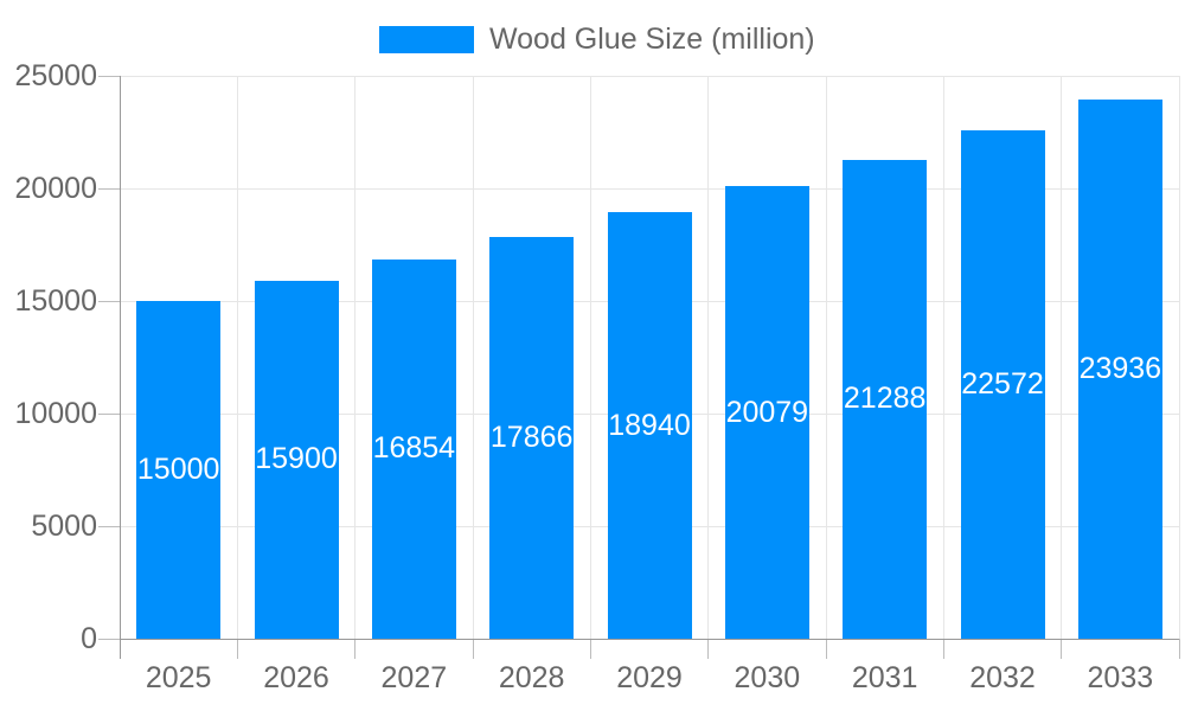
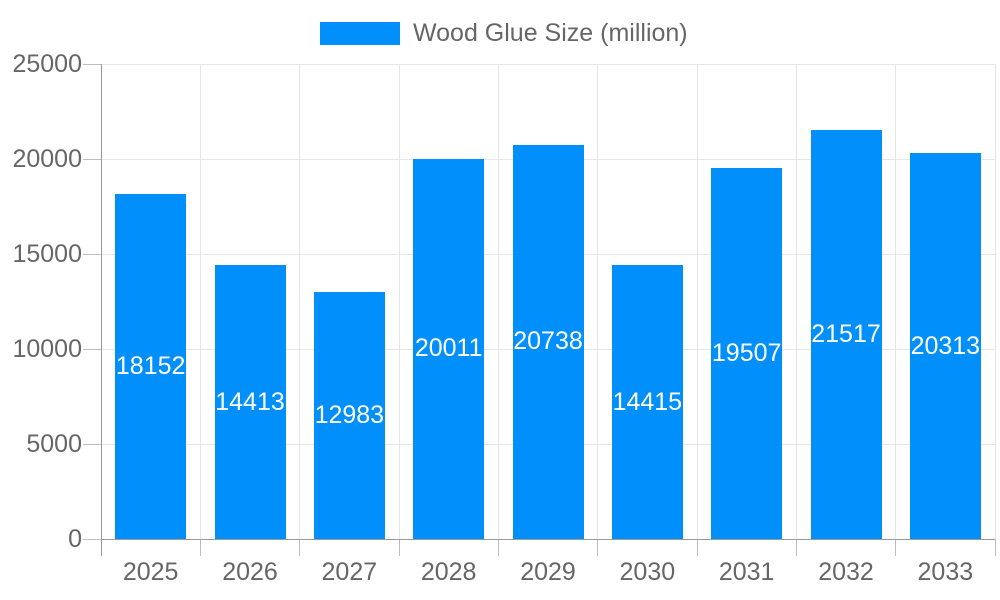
2025: 15000 -> 18152
2026: 15900 -> 14413
2027: 16854 -> 12983
2028: 17866 -> 20011
2029: 18940 -> 20738
2030: 20079 -> 14415
2031: 21288 -> 19507
2032: 22572 -> 21517
2033: 23936 -> 20313
